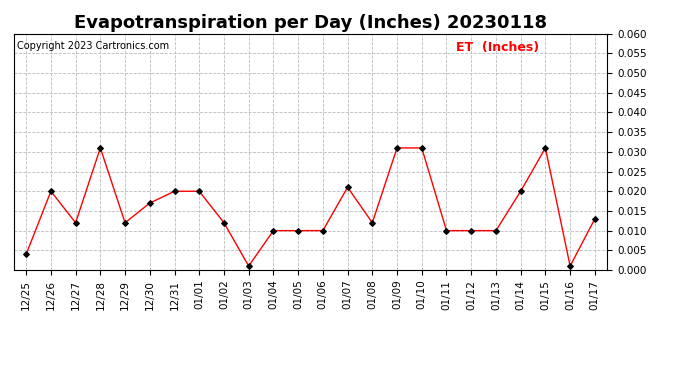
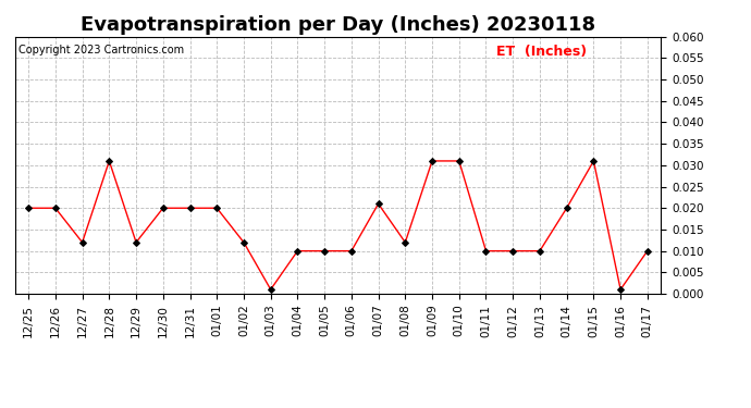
12/25: 0.004 -> 0.020
12/30: 0.017 -> 0.020
01/17: 0.013 -> 0.010
